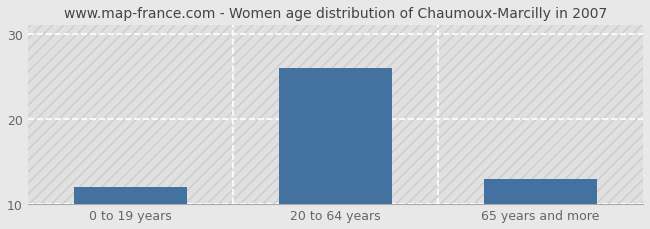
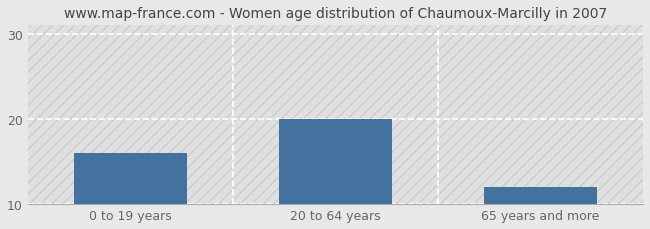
0 to 19 years: 12 -> 16
20 to 64 years: 26 -> 20
65 years and more: 13 -> 12
